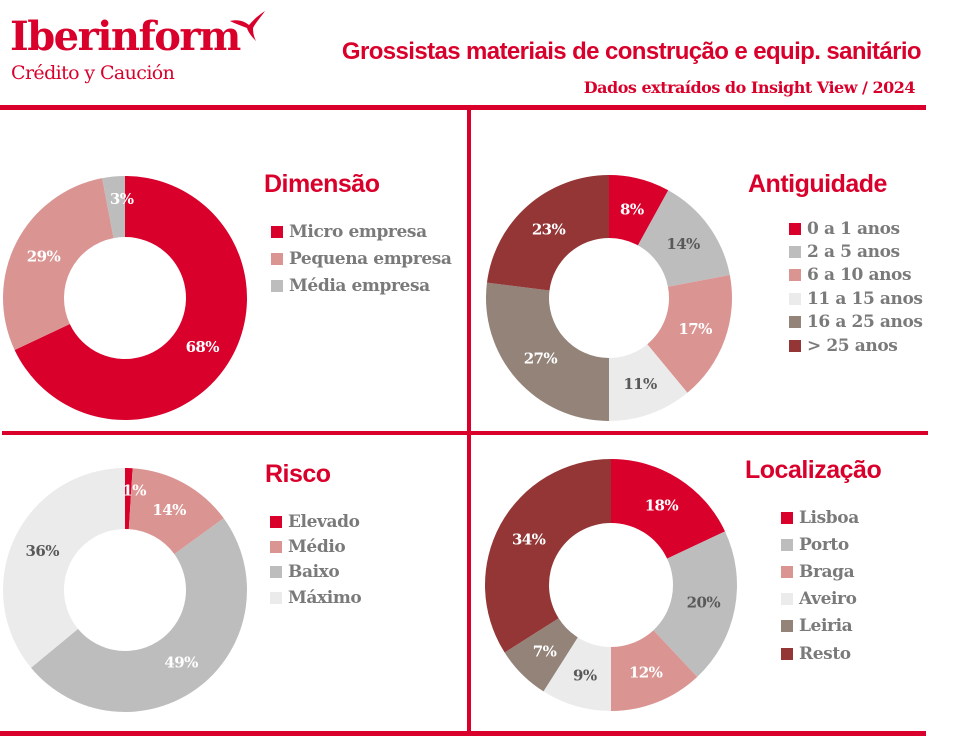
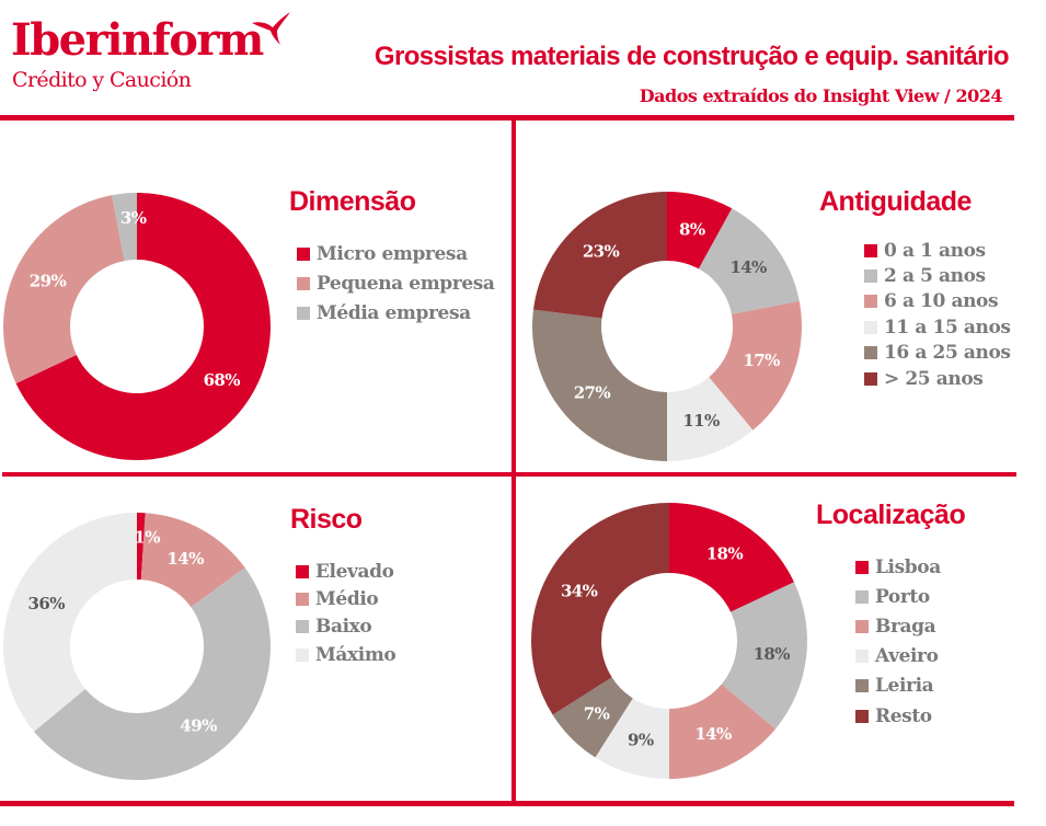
Localização/Porto: 20% -> 18%
Localização/Braga: 12% -> 14%
